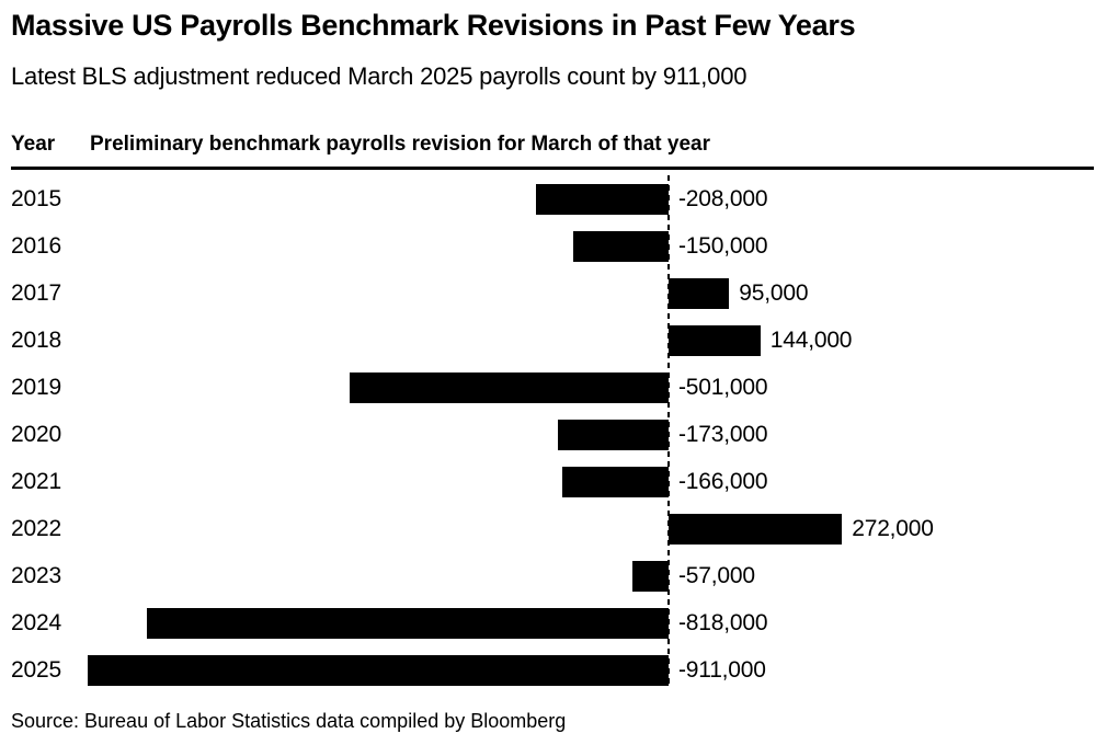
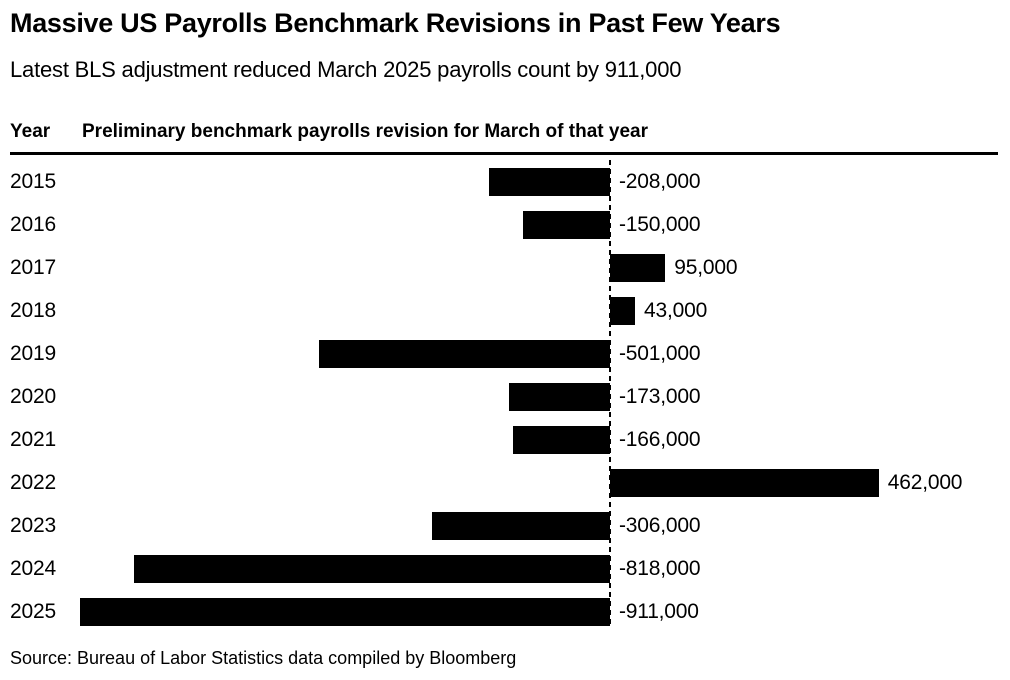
2018: 144,000 -> 43,000
2022: 272,000 -> 462,000
2023: -57,000 -> -306,000
